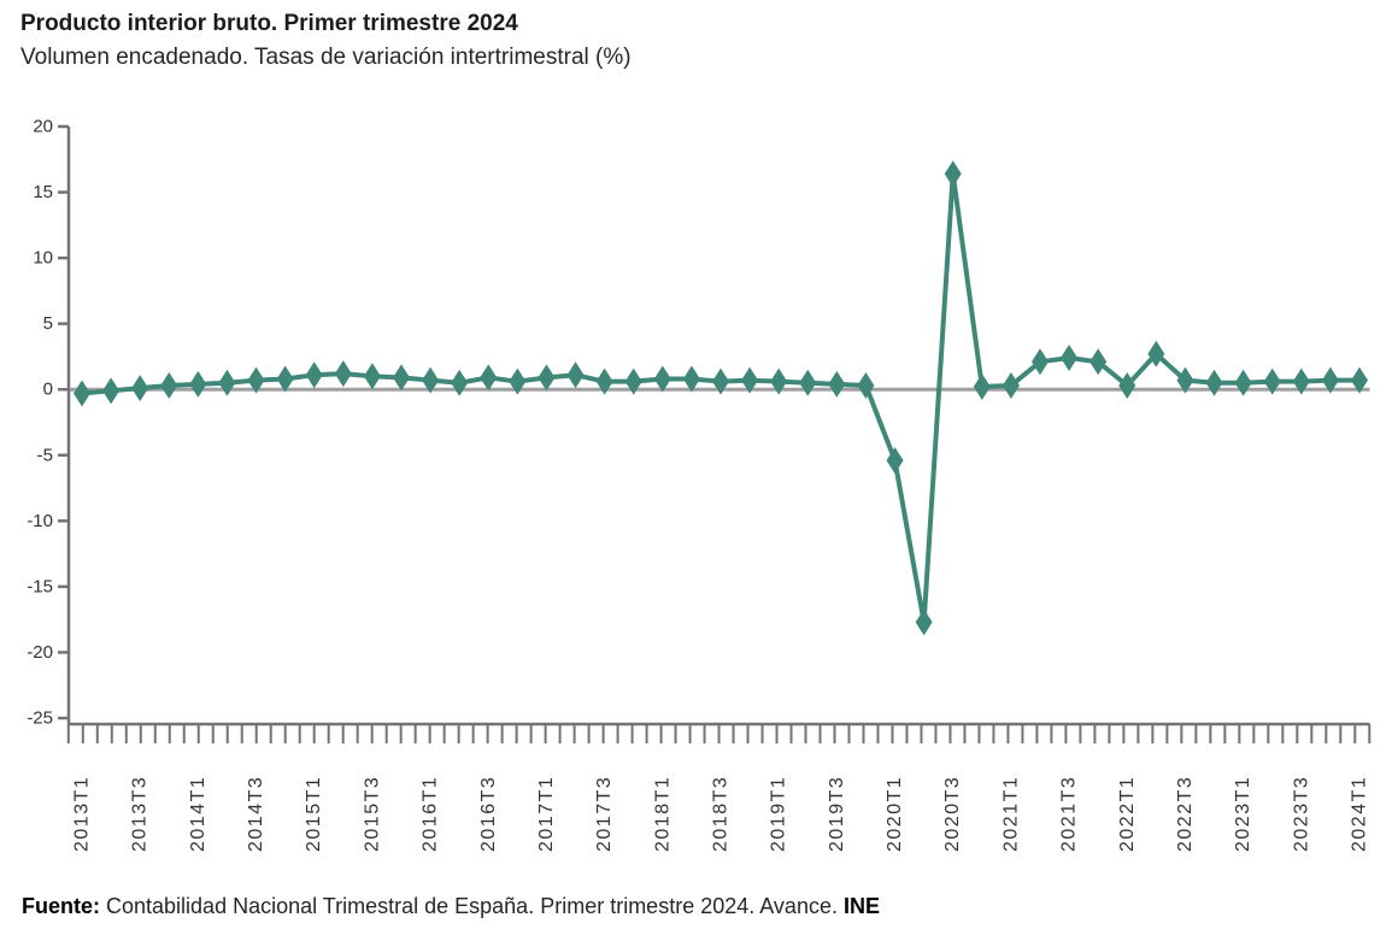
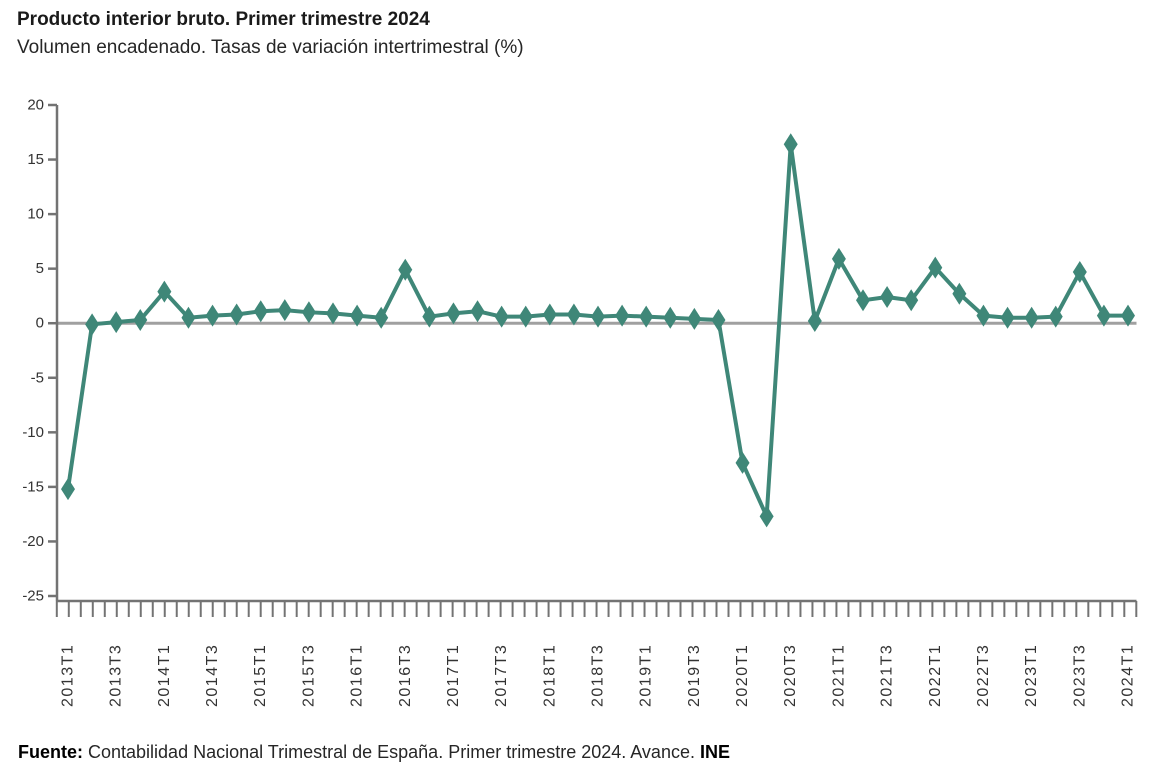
2013T1: -0.3 -> -15.2
2014T1: 0.4 -> 2.9
2016T3: 0.9 -> 4.9
2020T1: -5.4 -> -12.8
2021T1: 0.3 -> 5.9
2022T1: 0.3 -> 5.1
2023T3: 0.6 -> 4.7
